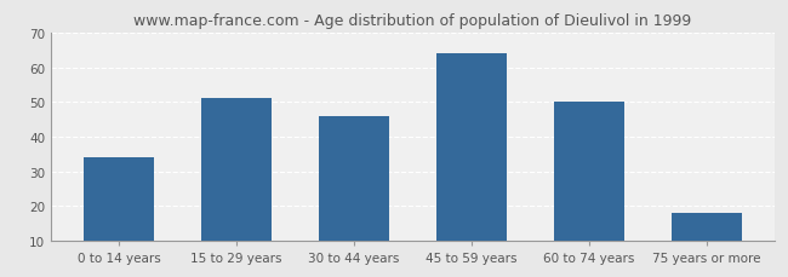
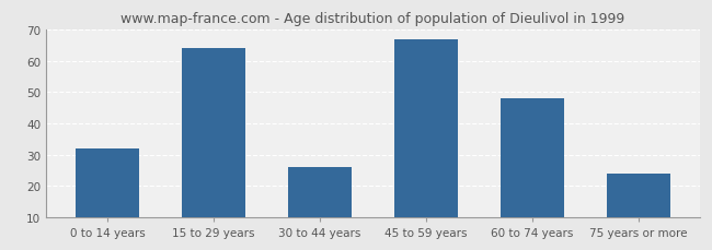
0 to 14 years: 34 -> 32
15 to 29 years: 51 -> 64
30 to 44 years: 46 -> 26
45 to 59 years: 64 -> 67
60 to 74 years: 50 -> 48
75 years or more: 18 -> 24
